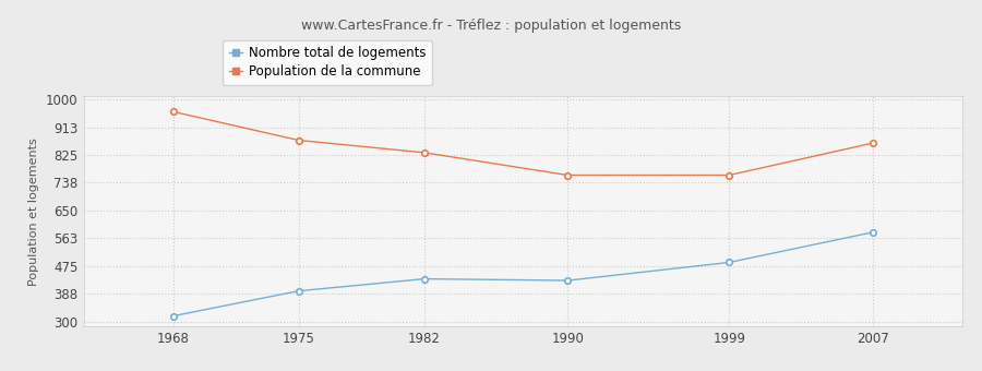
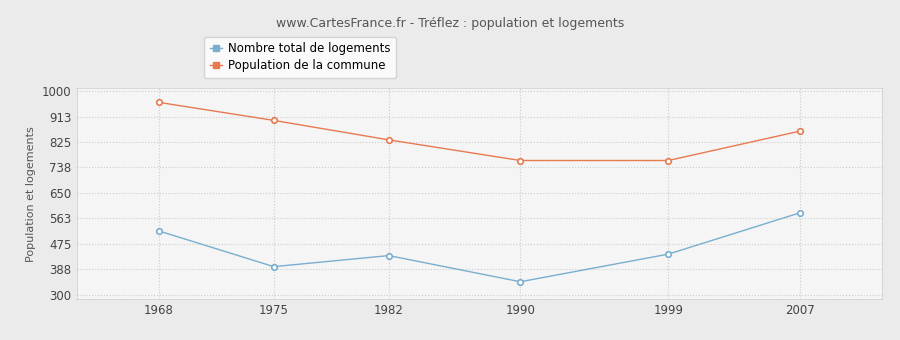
Nombre total de logements/1968: 318 -> 520
Population de la commune/1975: 872 -> 900
Nombre total de logements/1990: 430 -> 345
Nombre total de logements/1999: 487 -> 440
